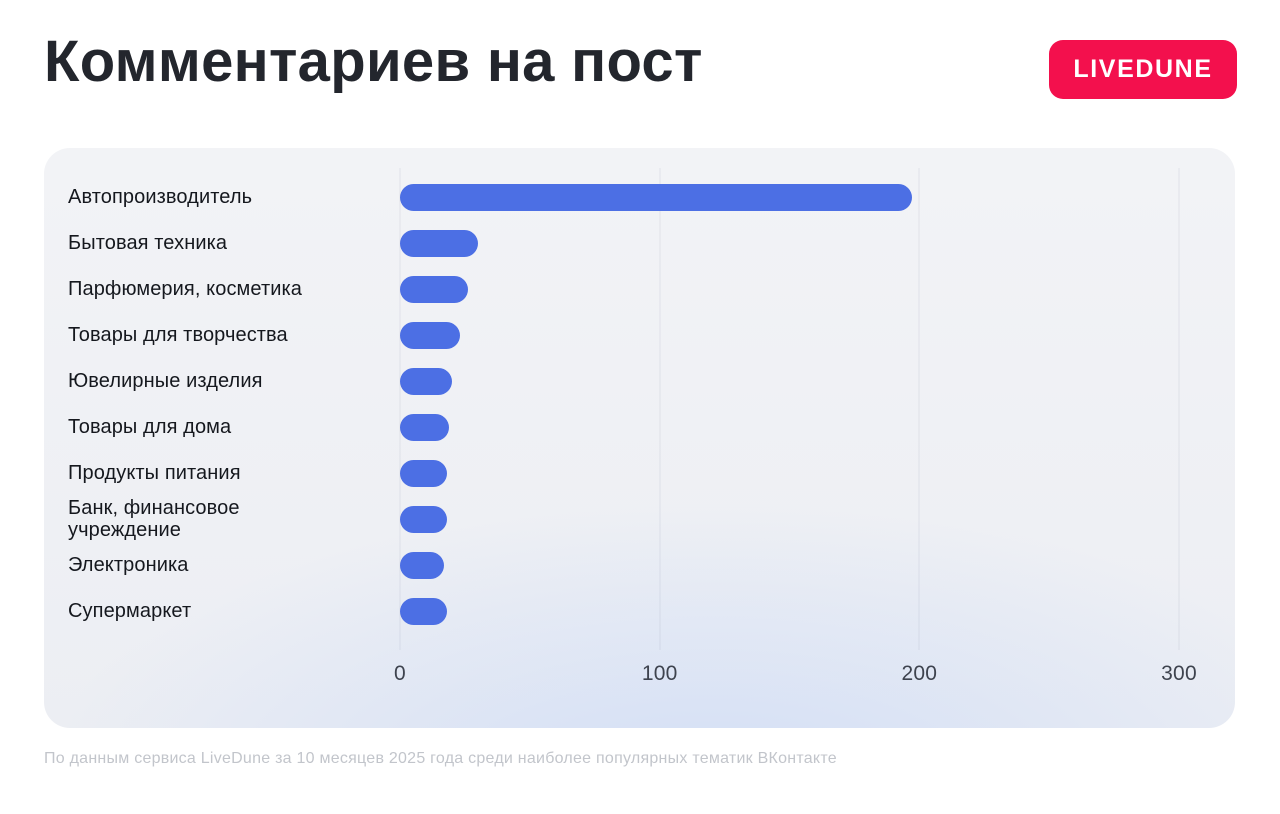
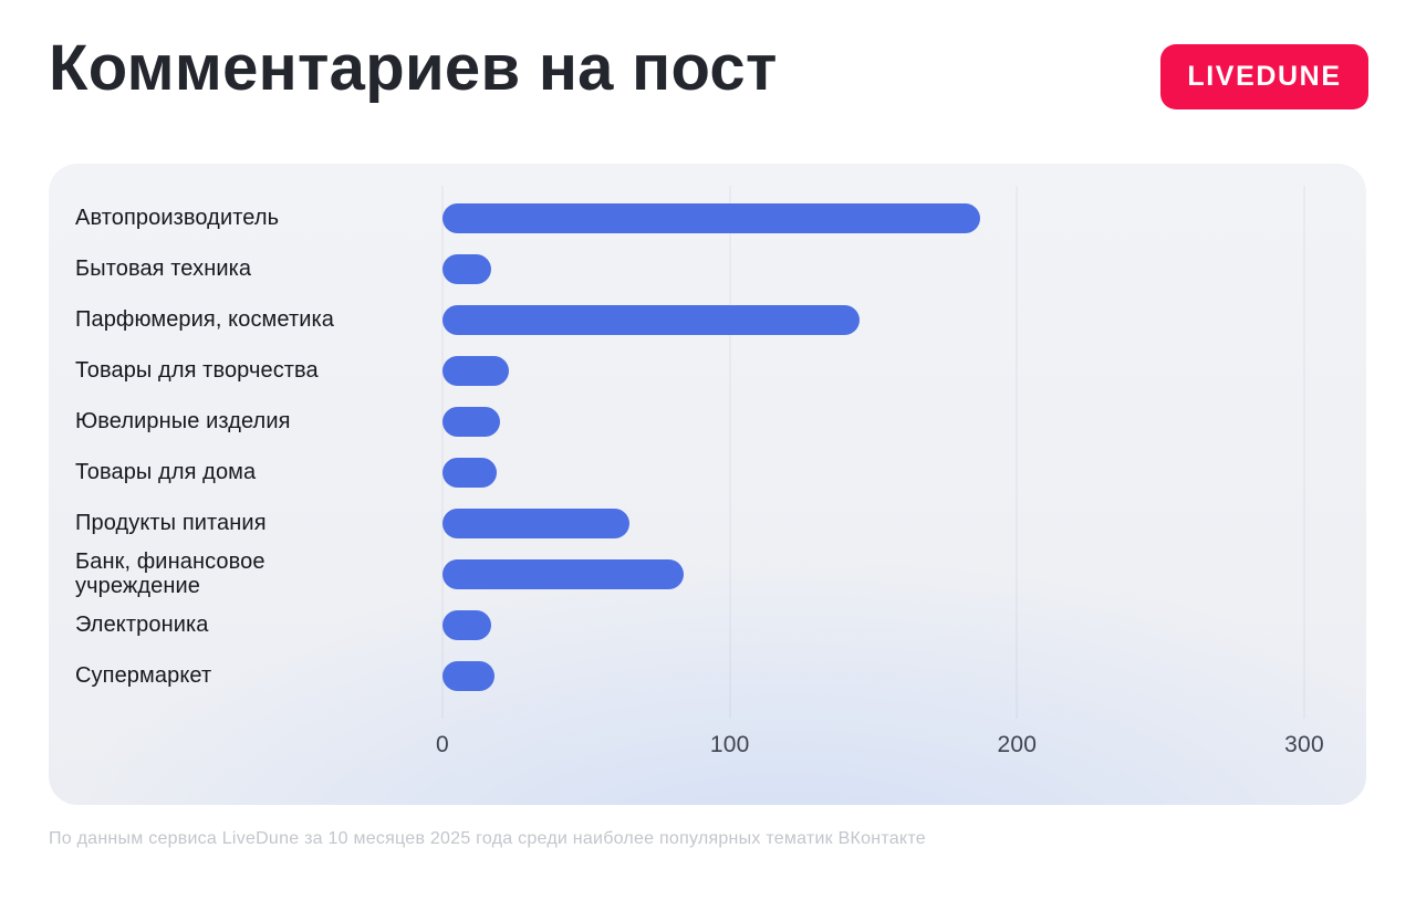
Автопроизводитель: 197 -> 187
Бытовая техника: 30 -> 17
Парфюмерия, косметика: 26 -> 145
Продукты питания: 18 -> 65
Банк, финансовое учреждение: 18 -> 84
